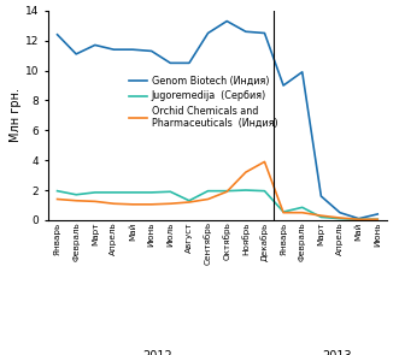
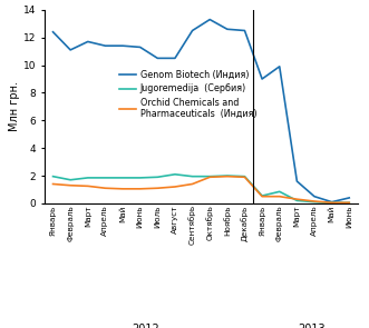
Jugoremedija (Сербия)/Август: 1.3 -> 2.1
Orchid Chemicals and Pharmaceuticals (Индия)/Ноябрь: 3.2 -> 1.9
Orchid Chemicals and Pharmaceuticals (Индия)/Декабрь: 3.9 -> 1.9
